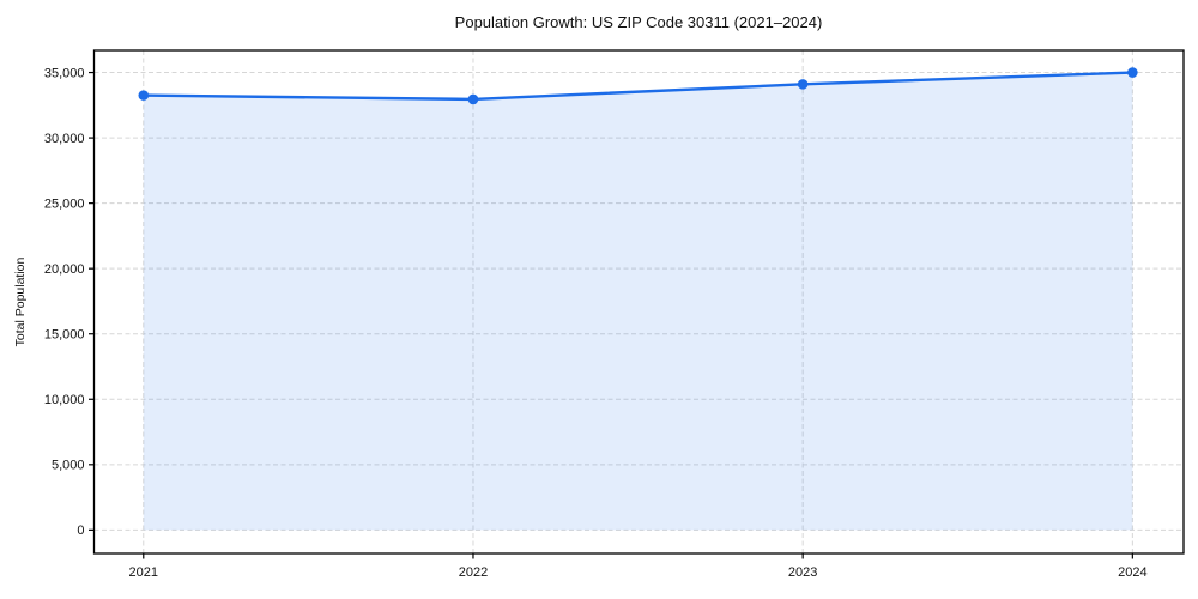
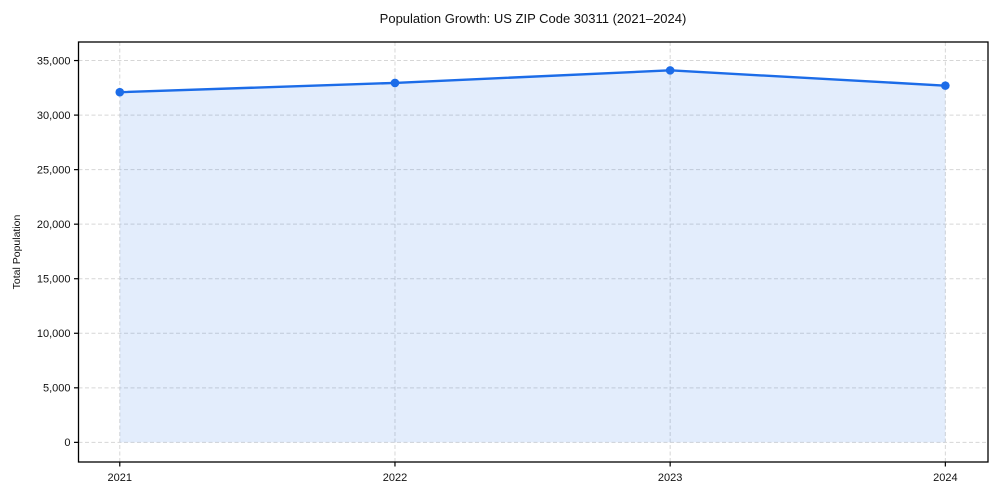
2021: 33200 -> 32100
2024: 35000 -> 32700
